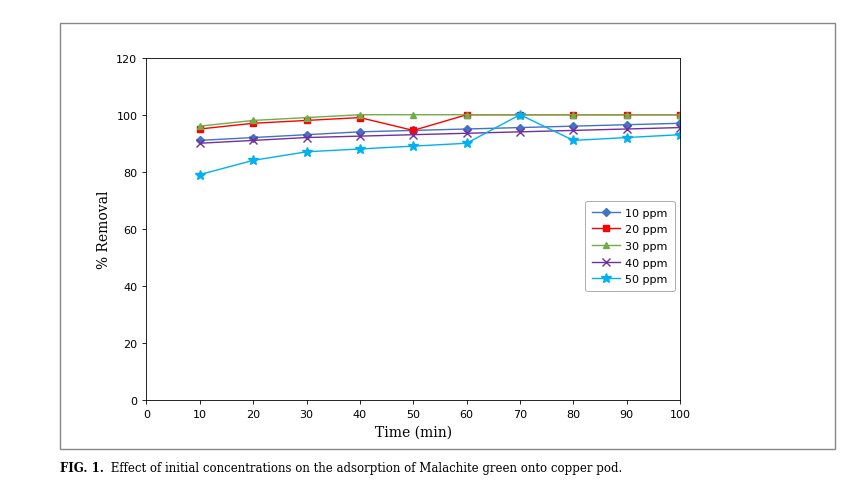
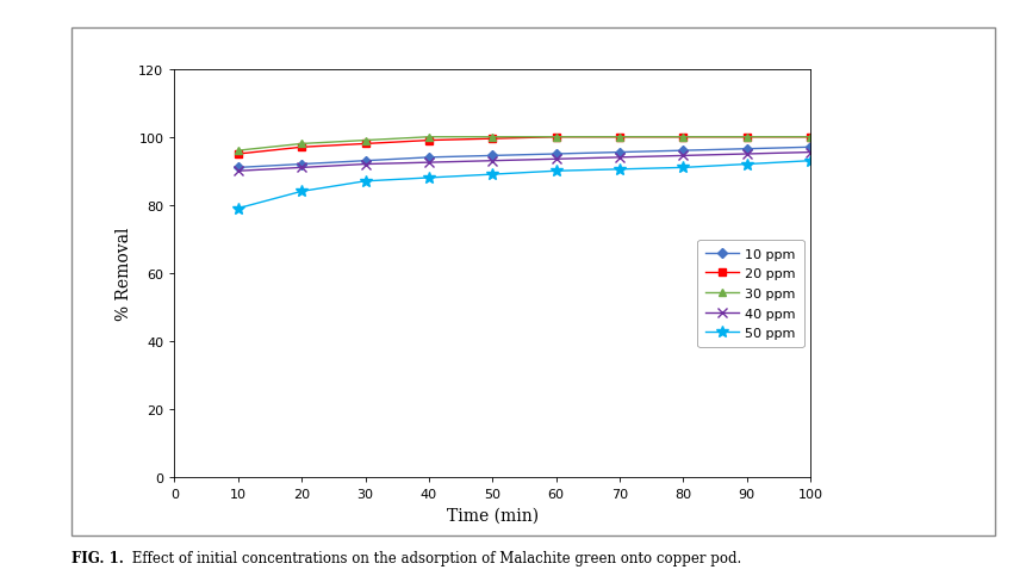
20 ppm/50: 94.5 -> 99.5
50 ppm/70: 100.0 -> 90.5
